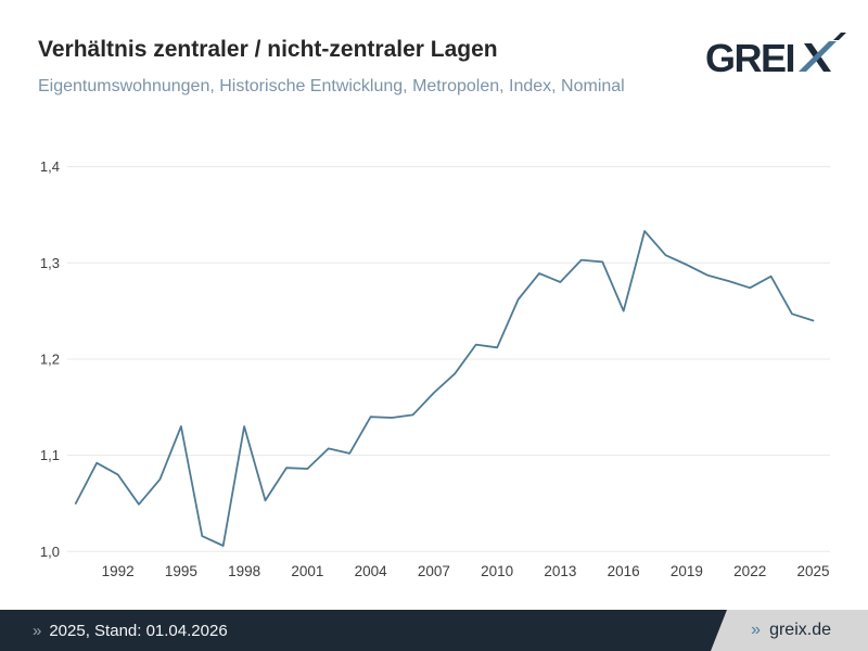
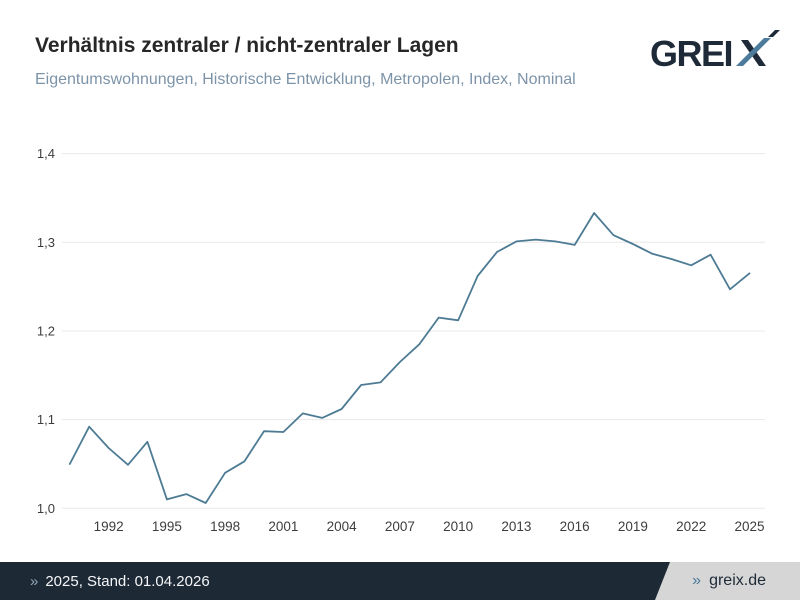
1992: 1,08 -> 1,07
1995: 1,13 -> 1,01
1998: 1,13 -> 1,04
2004: 1,14 -> 1,11
2013: 1,28 -> 1,30
2016: 1,25 -> 1,30
2025: 1,24 -> 1,26
